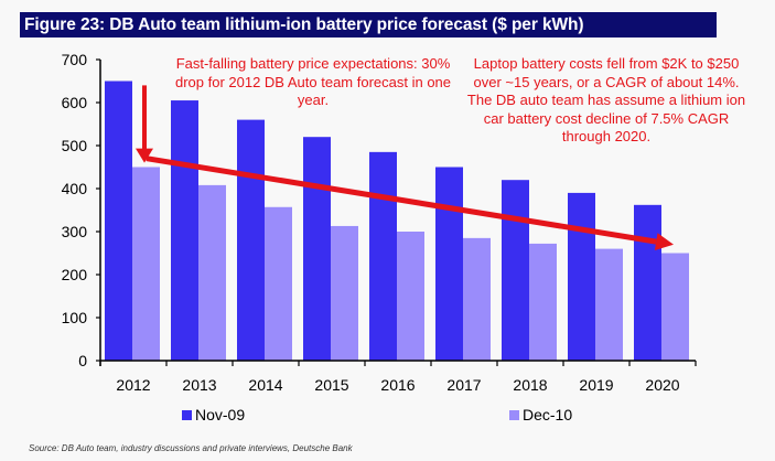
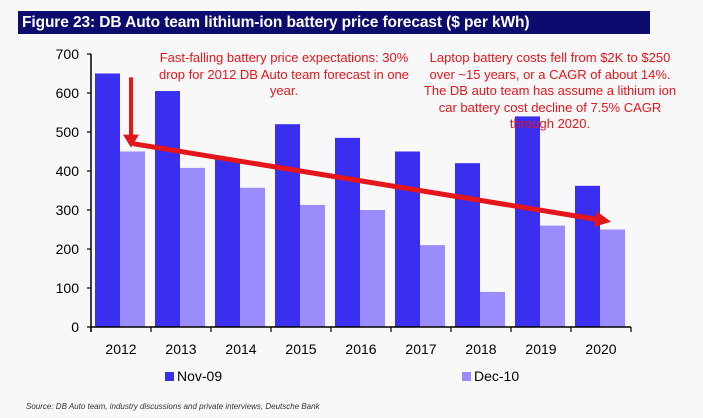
Nov-09/2014: 560 -> 430
Dec-10/2017: 280 -> 210
Dec-10/2018: 270 -> 90
Nov-09/2019: 390 -> 540
